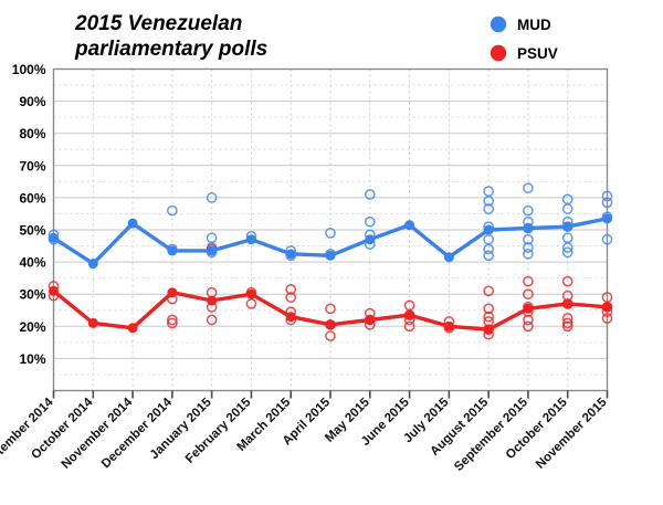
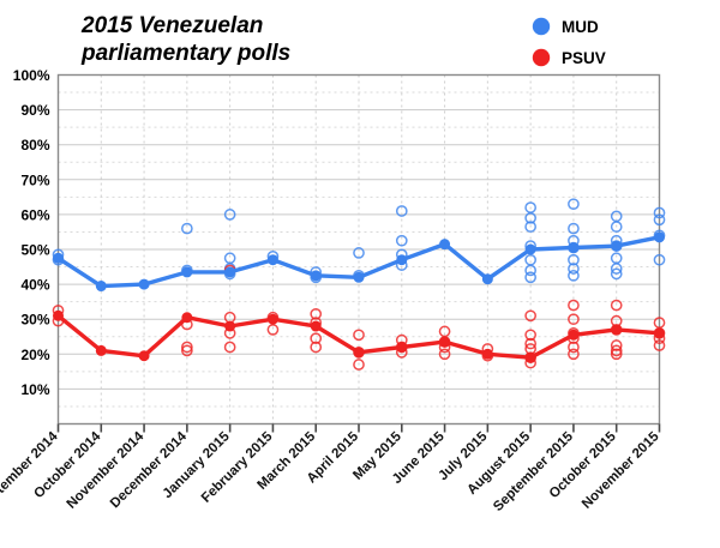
MUD/November 2014: 52% -> 40%
PSUV/March 2015: 23% -> 28%
